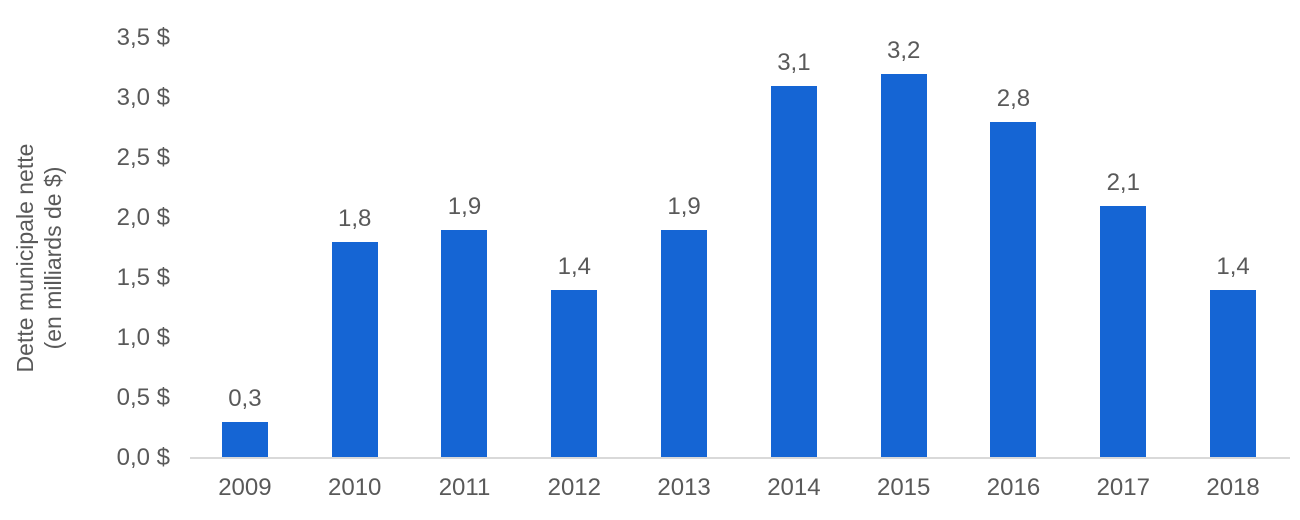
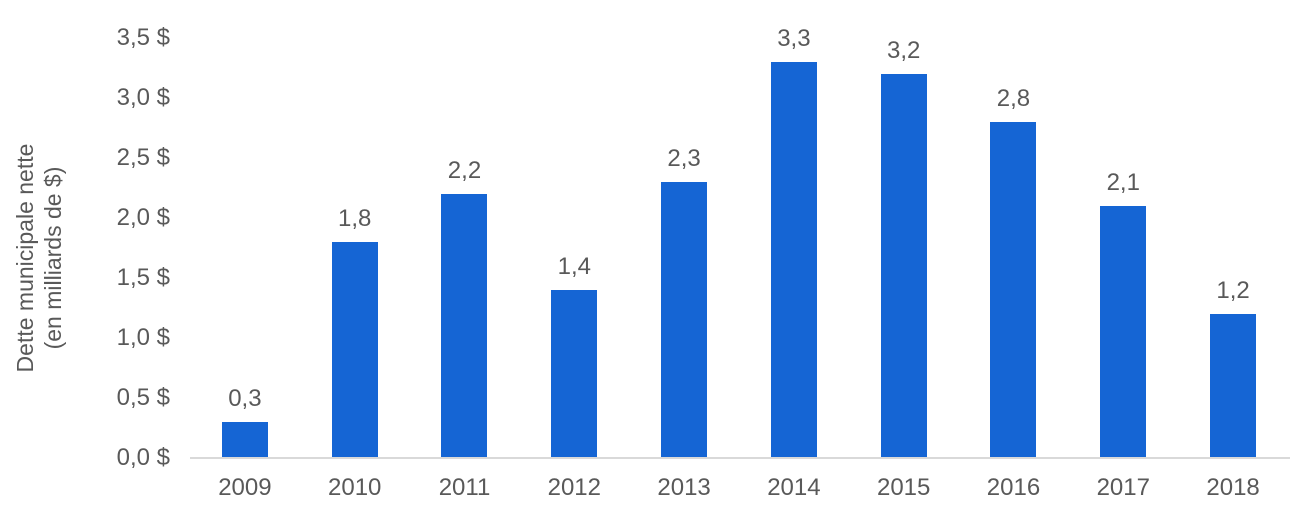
2011: 1,9 -> 2,2
2013: 1,9 -> 2,3
2014: 3,1 -> 3,3
2018: 1,4 -> 1,2
